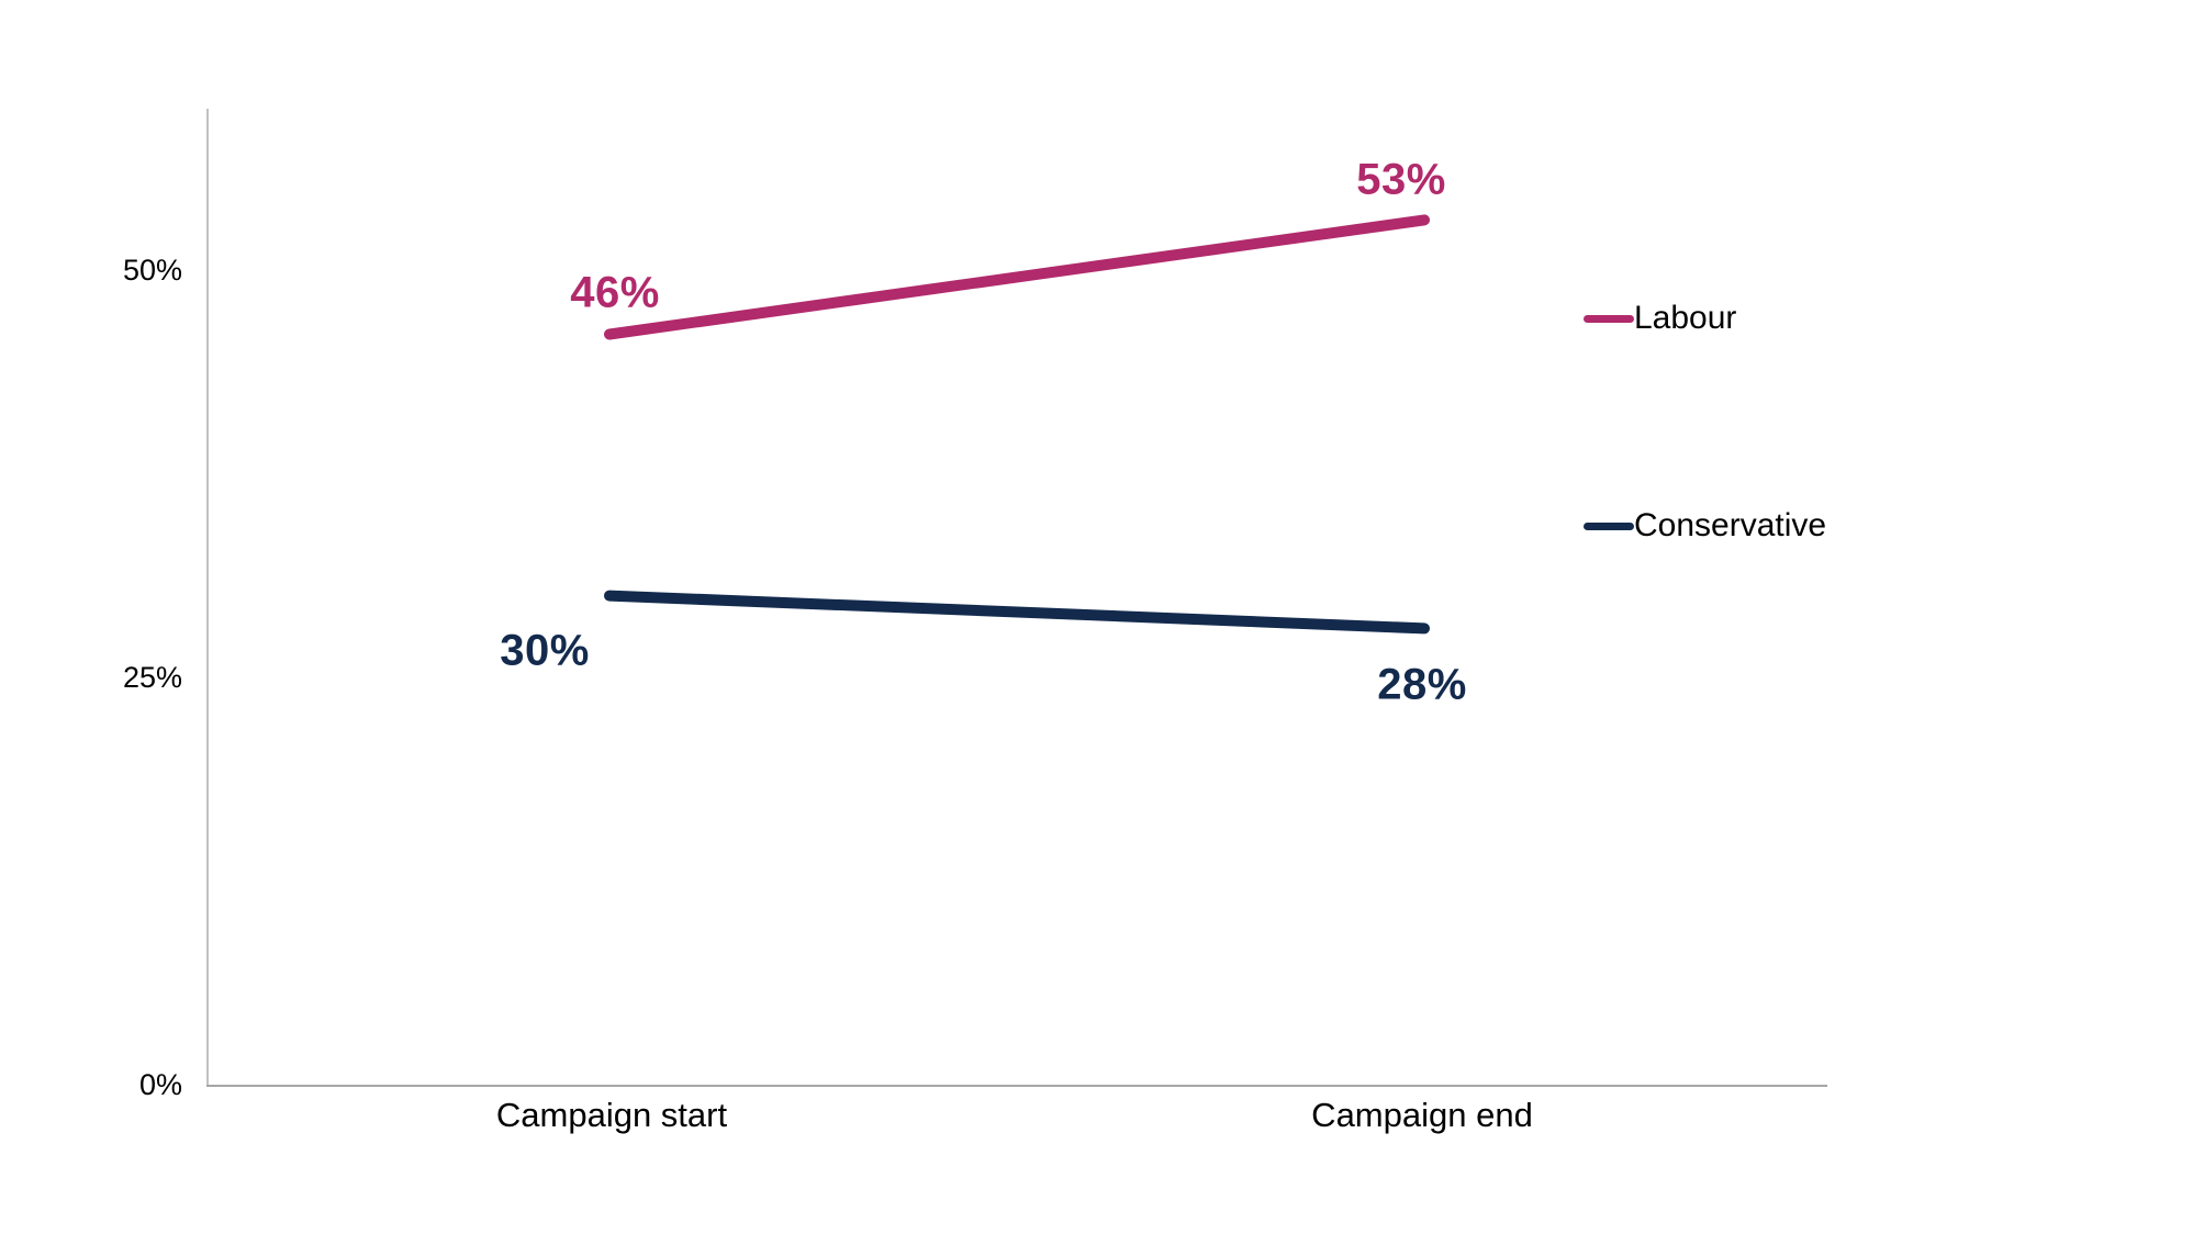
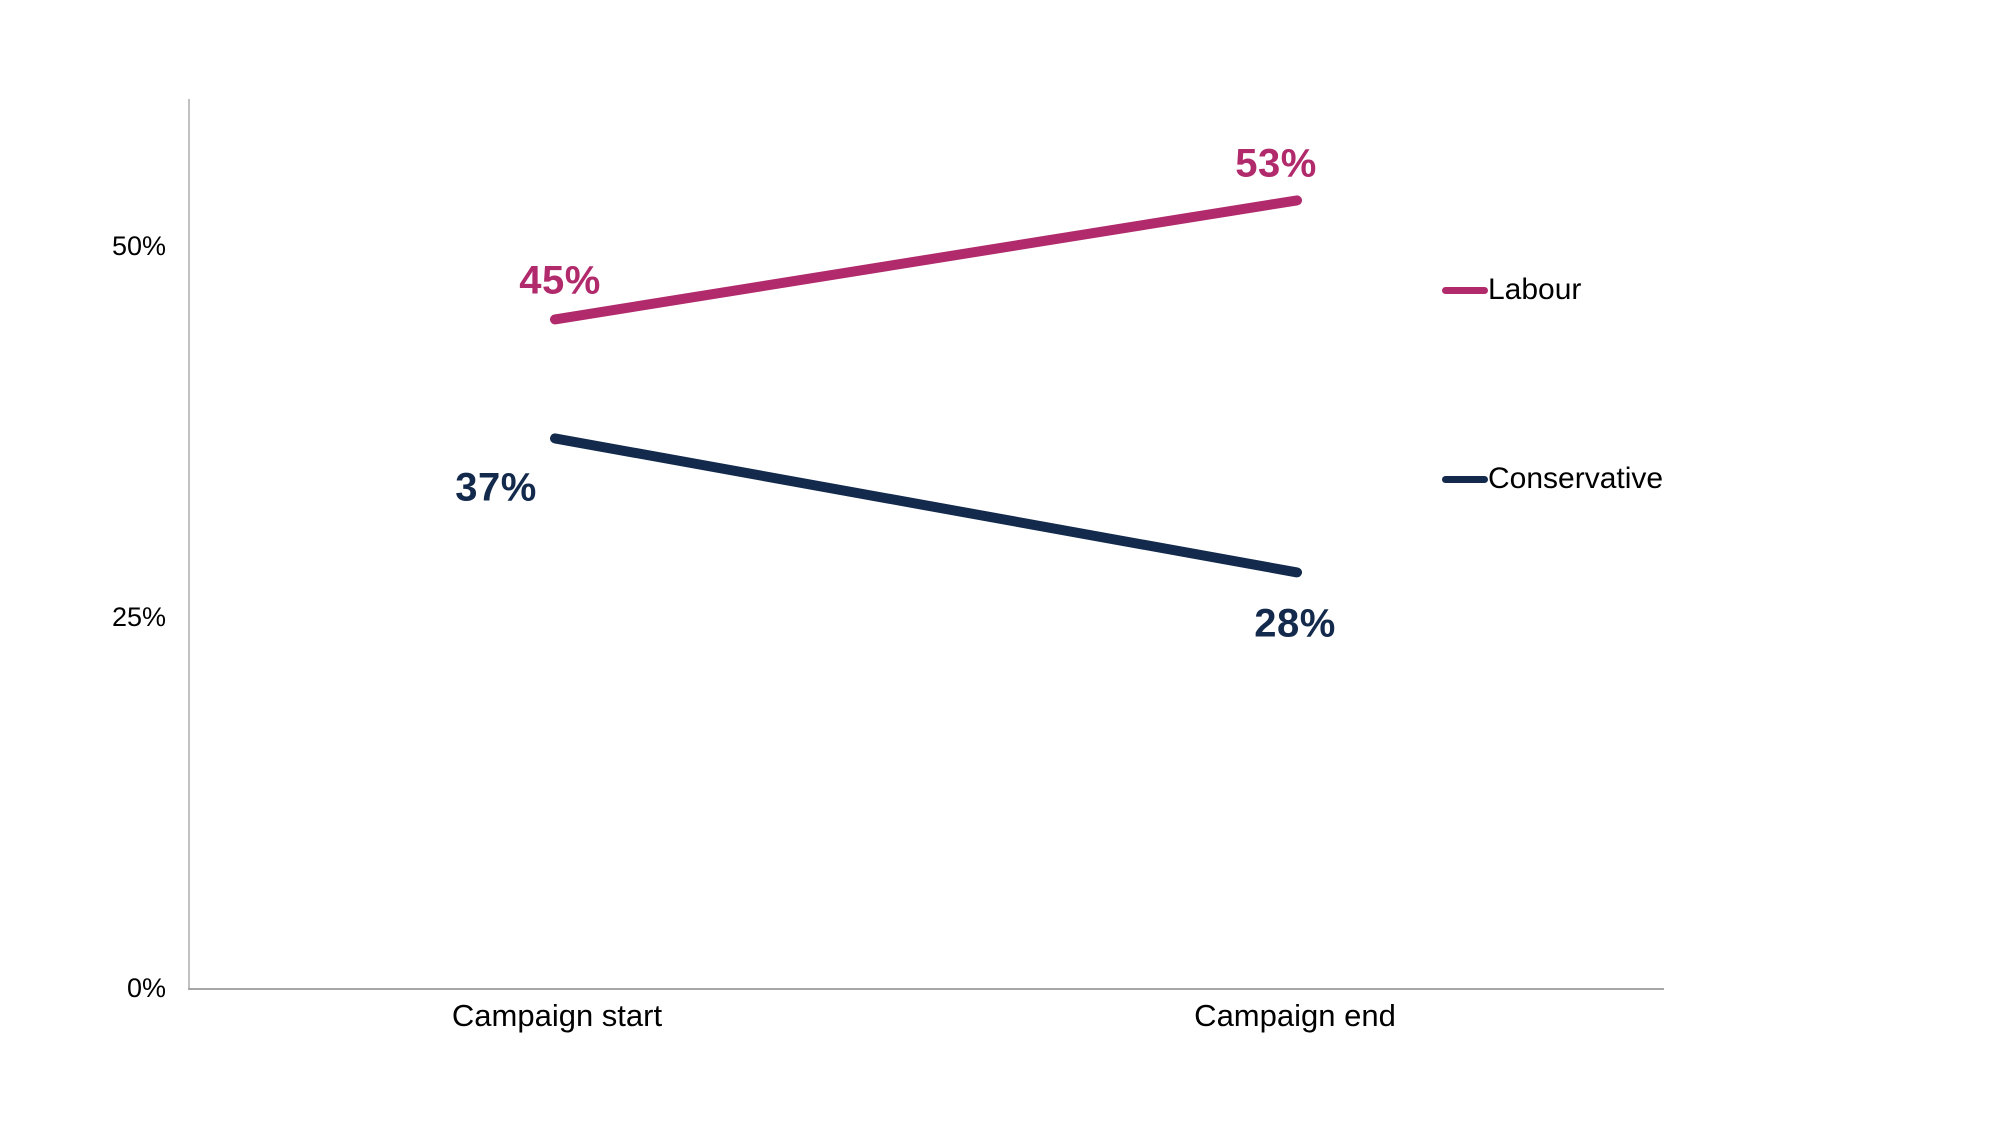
Labour/Campaign start: 46% -> 45%
Conservative/Campaign start: 30% -> 37%
